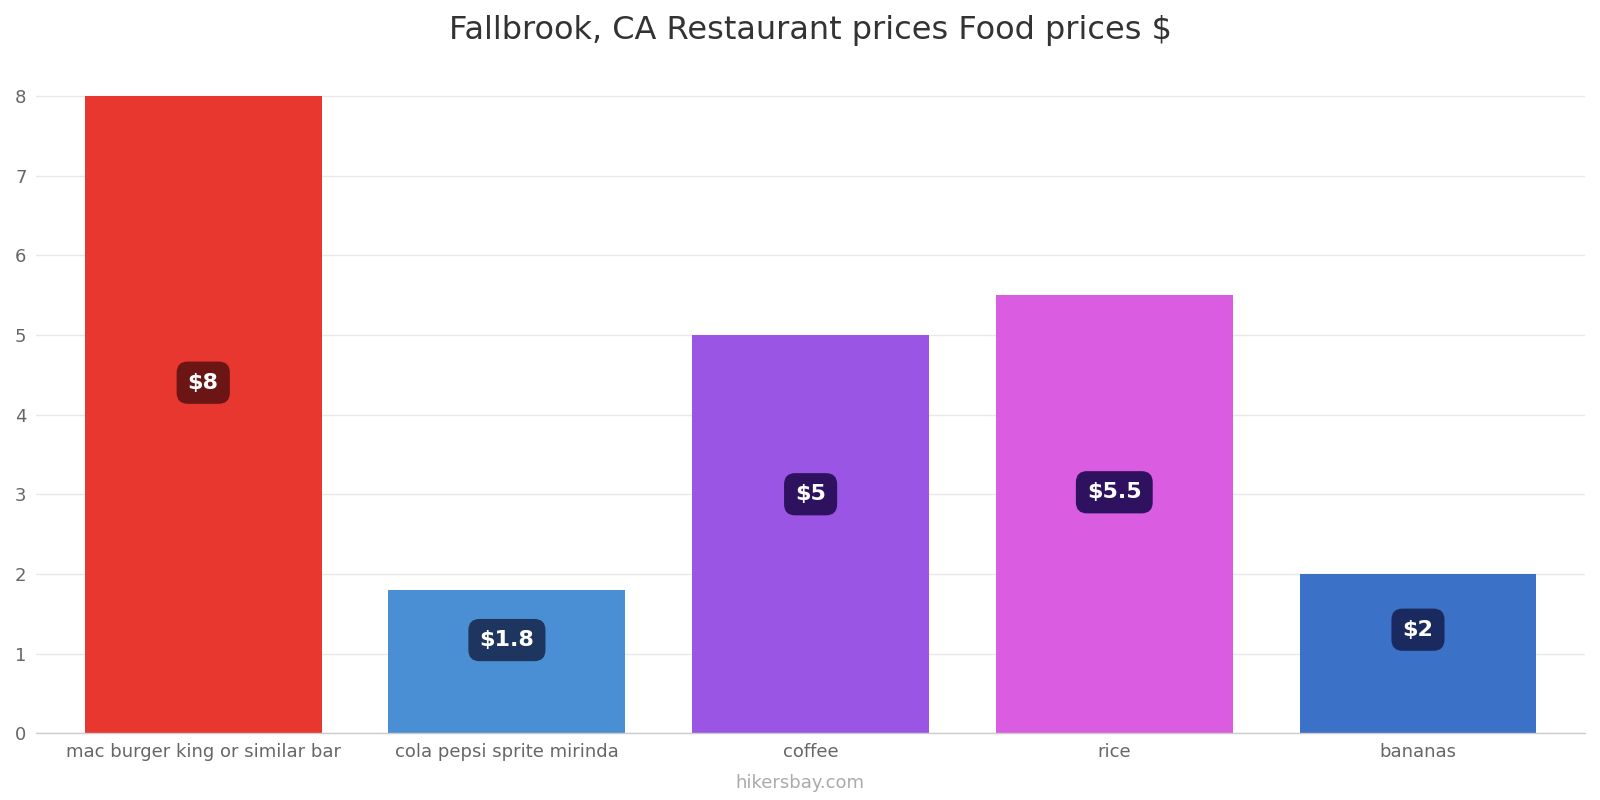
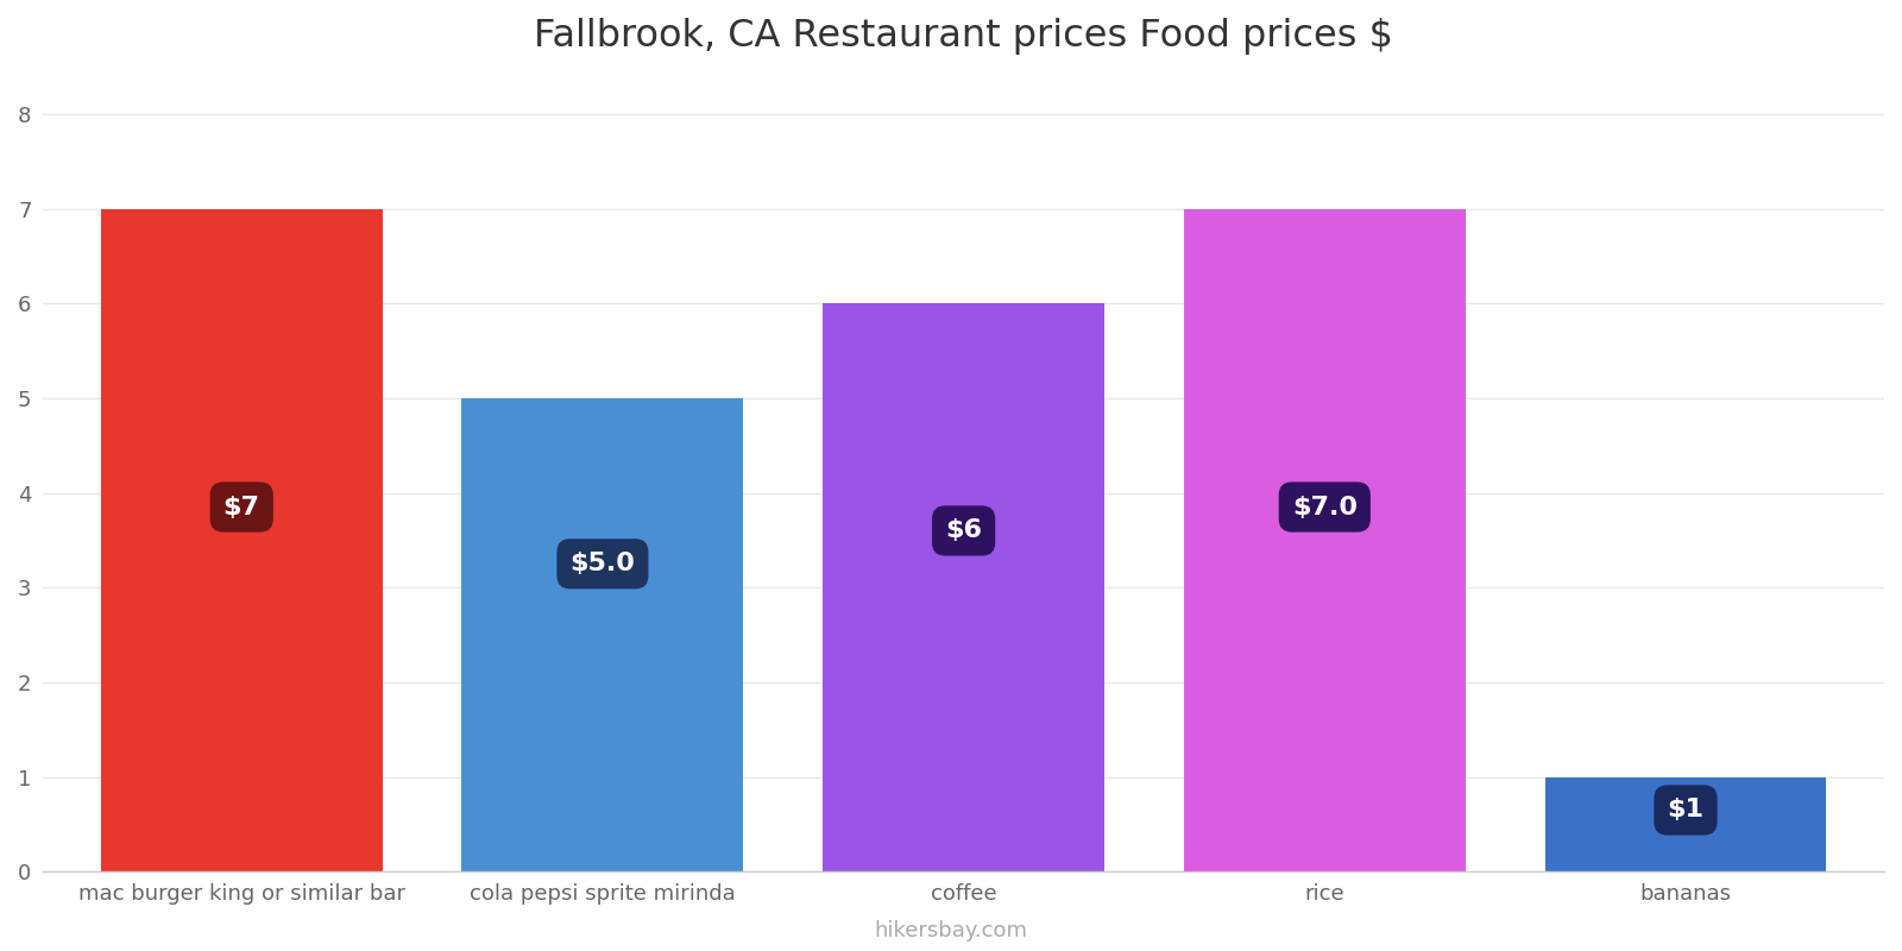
mac burger king or similar bar: $8 -> $7
cola pepsi sprite mirinda: $1.8 -> $5.0
coffee: $5 -> $6
rice: $5.5 -> $7.0
bananas: $2 -> $1
